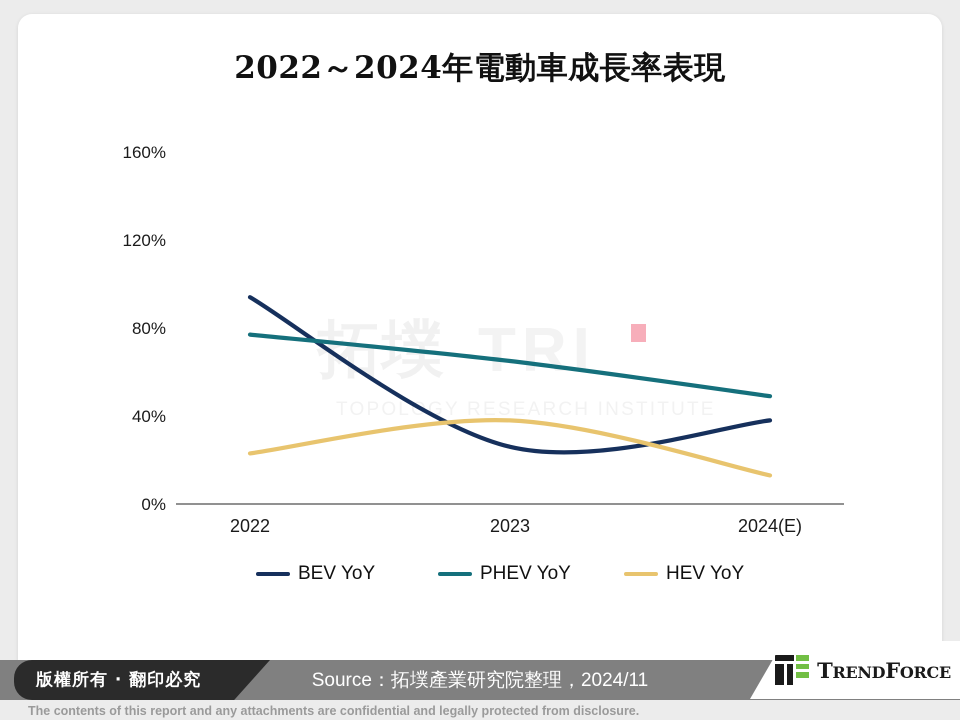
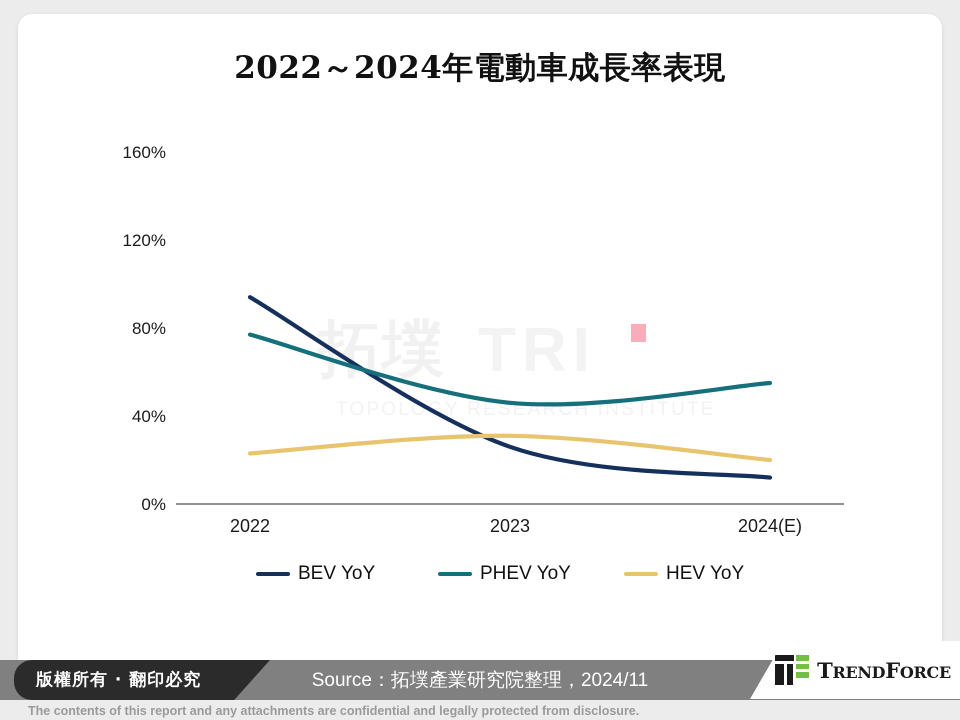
PHEV YoY/2023: 65% -> 46%
HEV YoY/2023: 38% -> 31%
BEV YoY/2024(E): 38% -> 12%
PHEV YoY/2024(E): 49% -> 55%
HEV YoY/2024(E): 13% -> 20%
